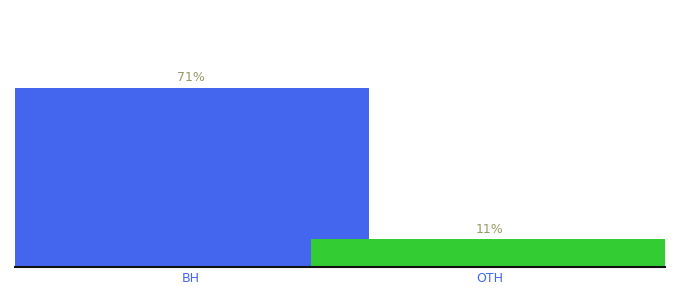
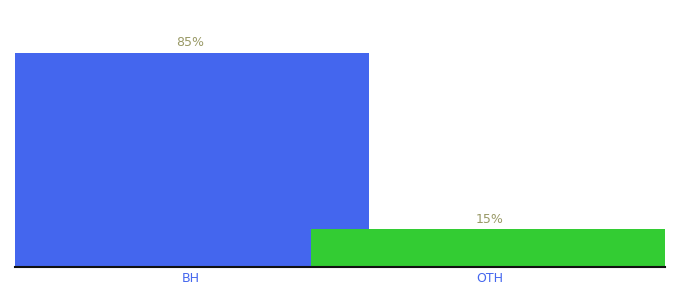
BH: 71% -> 85%
OTH: 11% -> 15%
